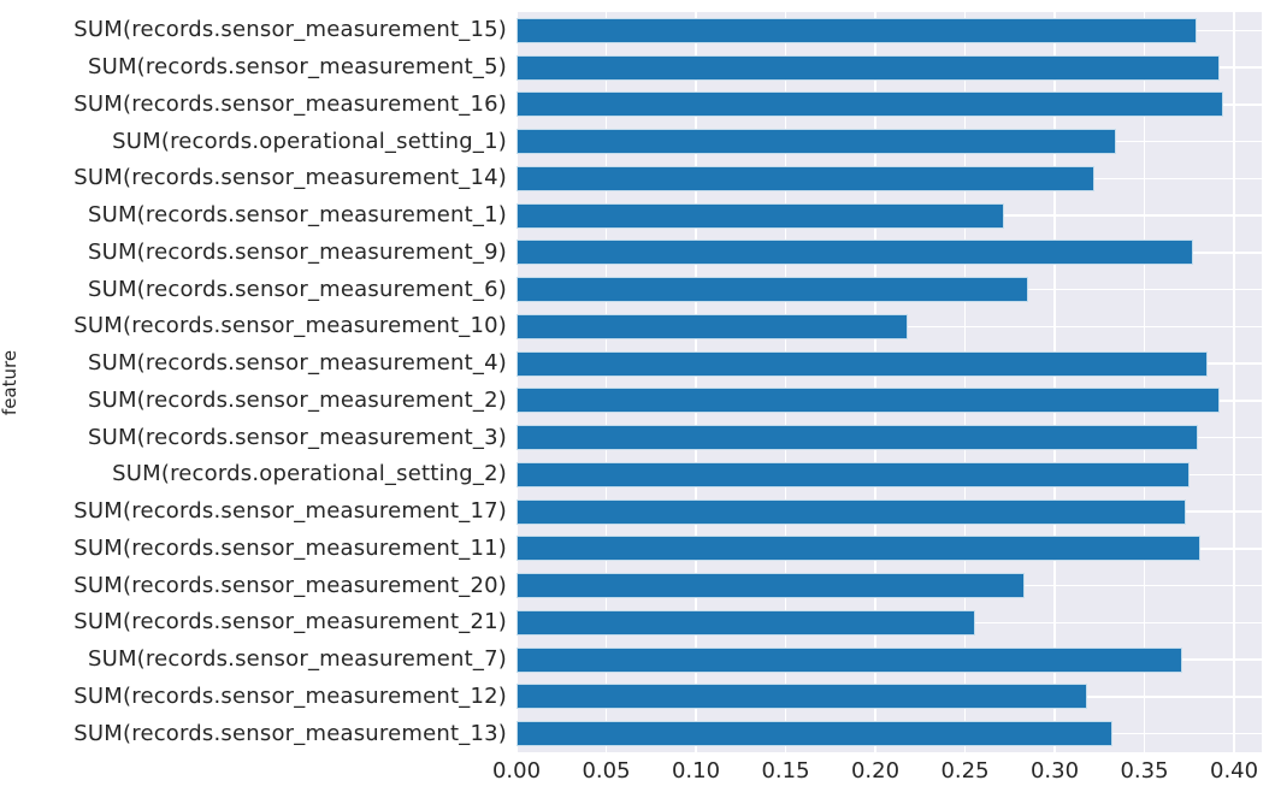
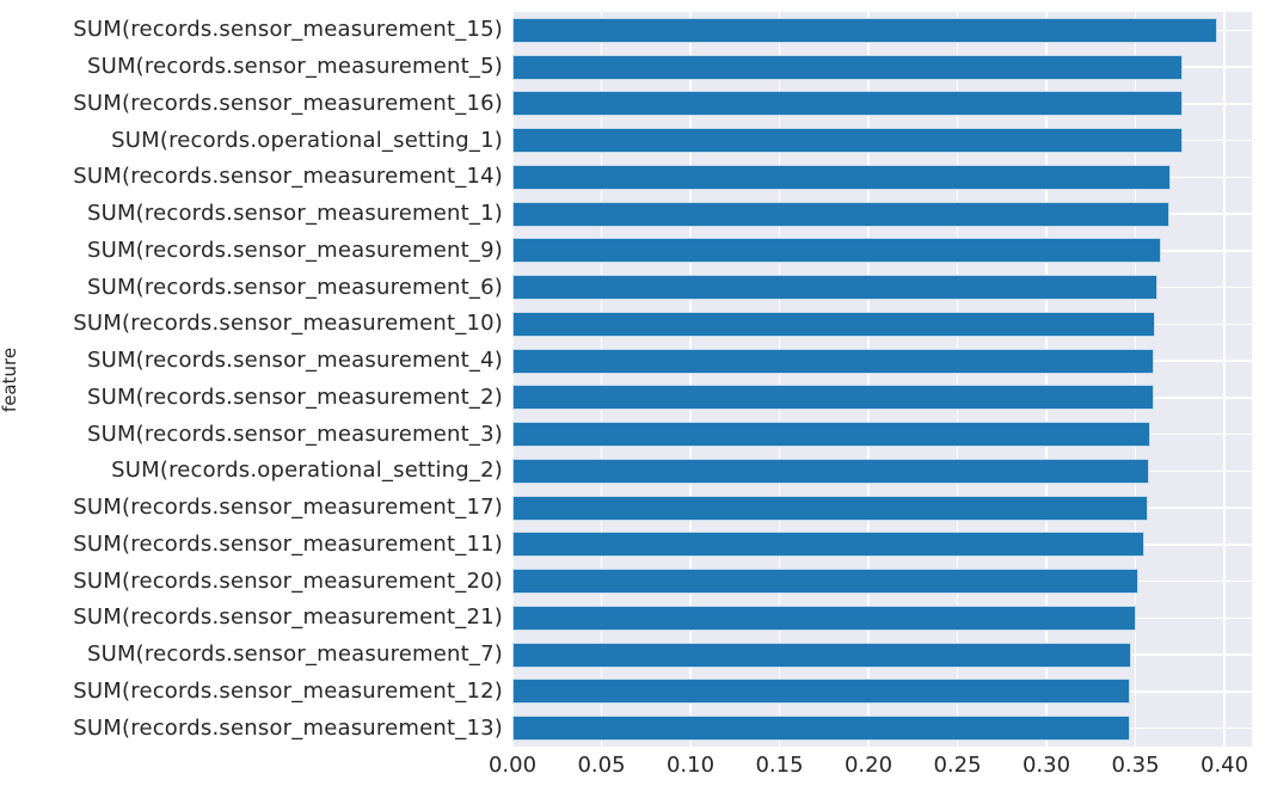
SUM(records.sensor_measurement_15): 0.379 -> 0.396
SUM(records.sensor_measurement_5): 0.392 -> 0.377
SUM(records.sensor_measurement_16): 0.394 -> 0.377
SUM(records.operational_setting_1): 0.334 -> 0.376
SUM(records.sensor_measurement_14): 0.322 -> 0.370
SUM(records.sensor_measurement_1): 0.272 -> 0.369
SUM(records.sensor_measurement_9): 0.377 -> 0.364
SUM(records.sensor_measurement_6): 0.285 -> 0.362
SUM(records.sensor_measurement_10): 0.218 -> 0.361
SUM(records.sensor_measurement_4): 0.385 -> 0.360
SUM(records.sensor_measurement_2): 0.392 -> 0.360
SUM(records.sensor_measurement_3): 0.380 -> 0.358
SUM(records.operational_setting_2): 0.375 -> 0.358
SUM(records.sensor_measurement_17): 0.373 -> 0.357
SUM(records.sensor_measurement_11): 0.381 -> 0.355
SUM(records.sensor_measurement_20): 0.283 -> 0.352
SUM(records.sensor_measurement_21): 0.256 -> 0.350
SUM(records.sensor_measurement_7): 0.371 -> 0.347
SUM(records.sensor_measurement_12): 0.318 -> 0.347
SUM(records.sensor_measurement_13): 0.332 -> 0.347
